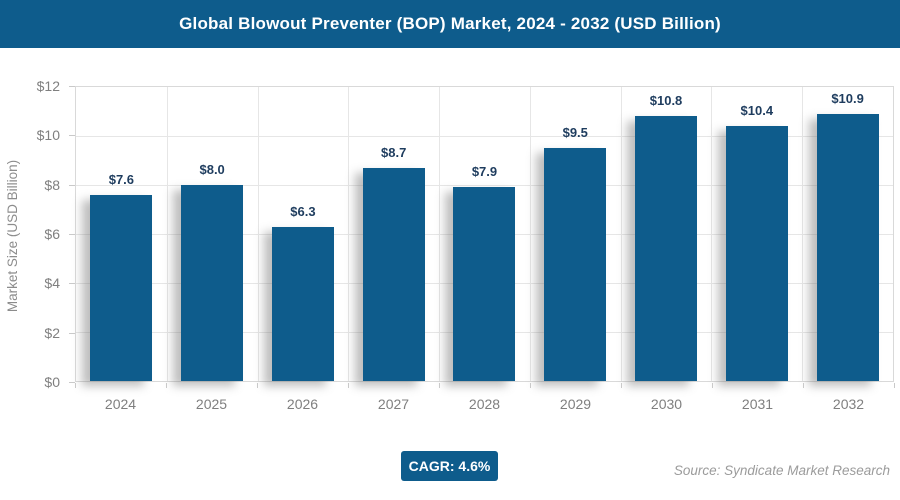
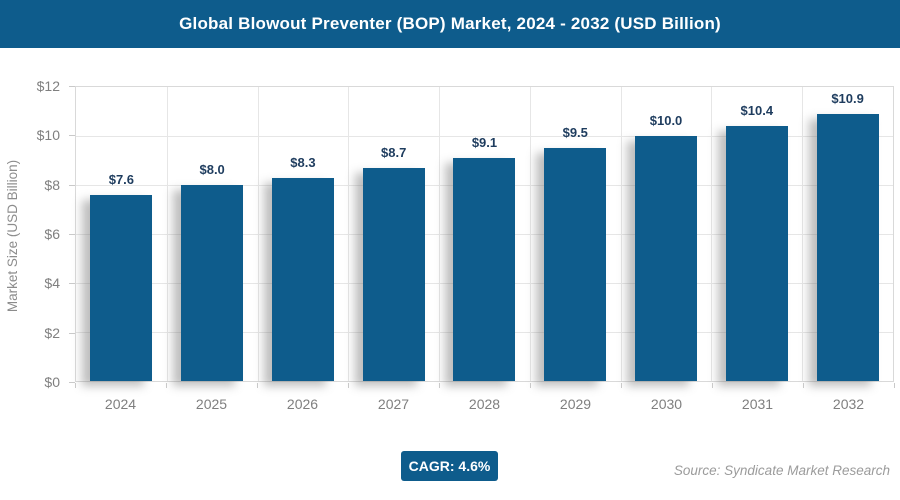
2026: $6.3 -> $8.3
2028: $7.9 -> $9.1
2030: $10.8 -> $10.0
